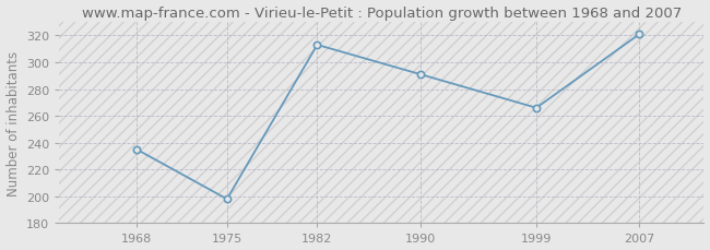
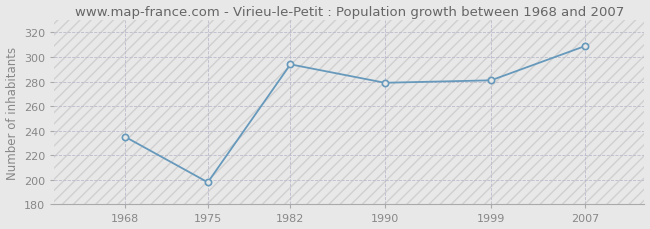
1982: 313 -> 294
1990: 291 -> 279
1999: 266 -> 281
2007: 321 -> 309
